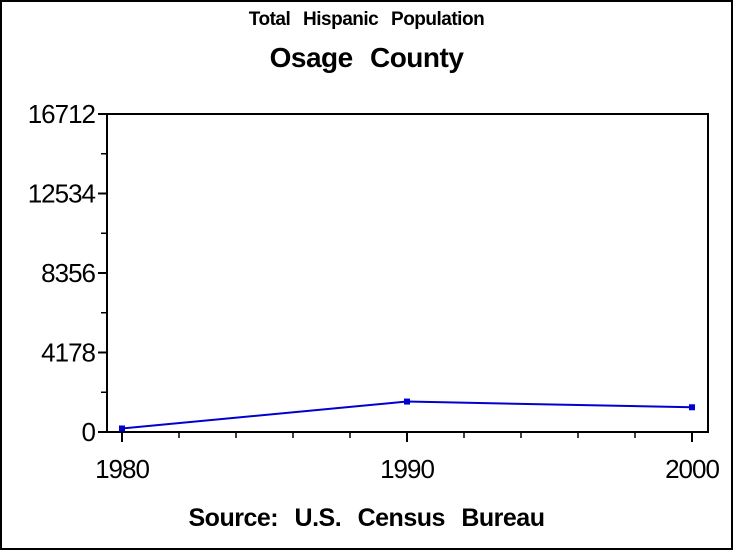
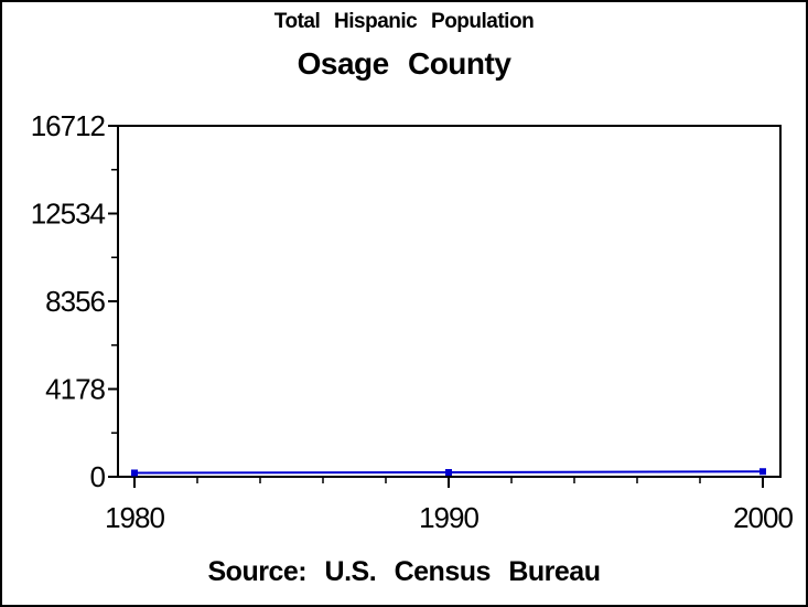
1990: 1600 -> 200
2000: 1300 -> 200
